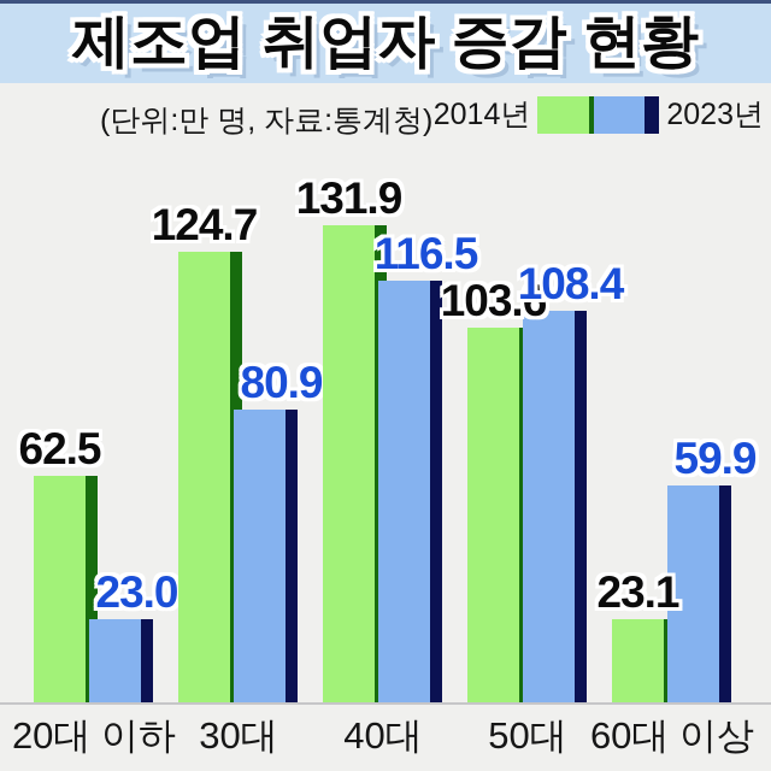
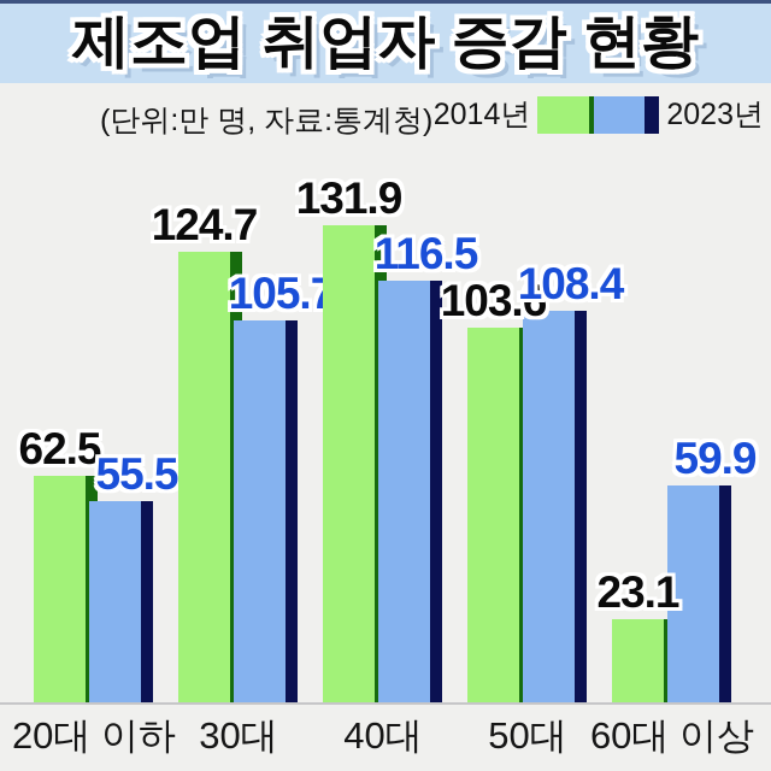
2023년/20대 이하: 23.0 -> 55.5
2023년/30대: 80.9 -> 105.7
